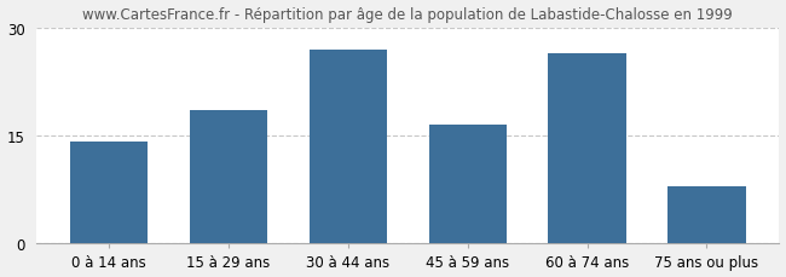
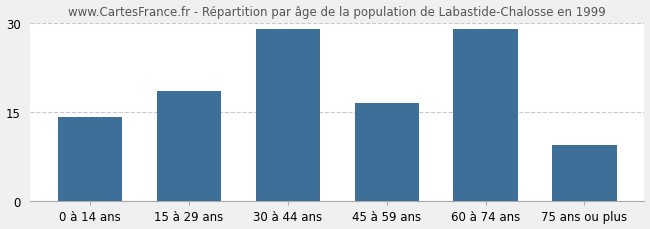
30 à 44 ans: 27.0 -> 29.0
60 à 74 ans: 26.4 -> 29.0
75 ans ou plus: 8.0 -> 9.5
